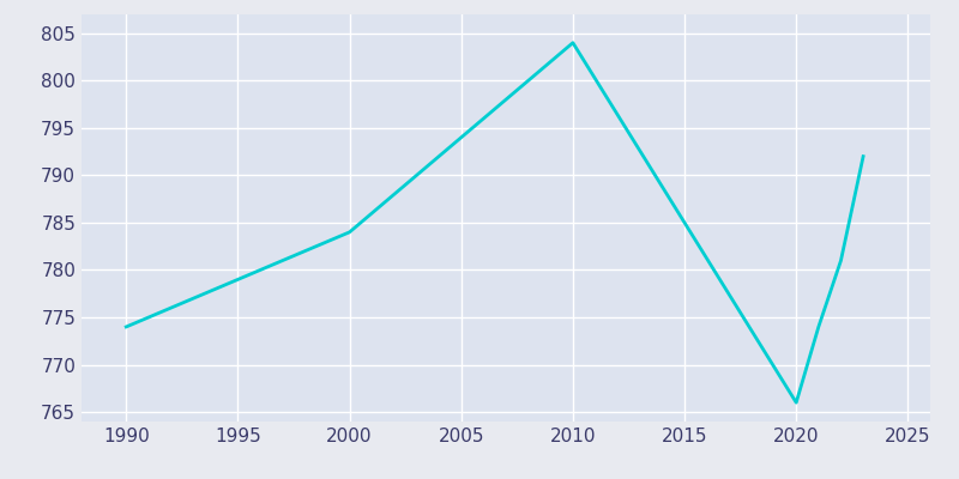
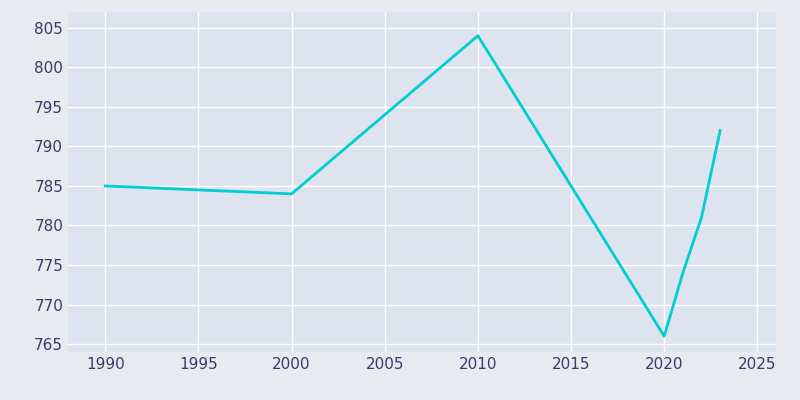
1990: 774 -> 785
